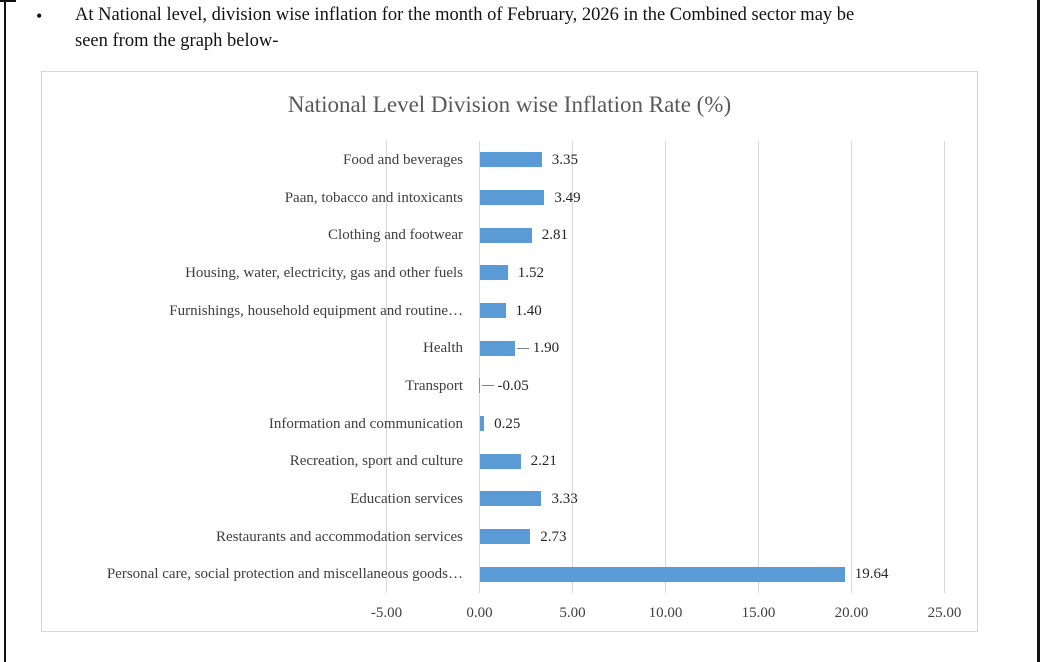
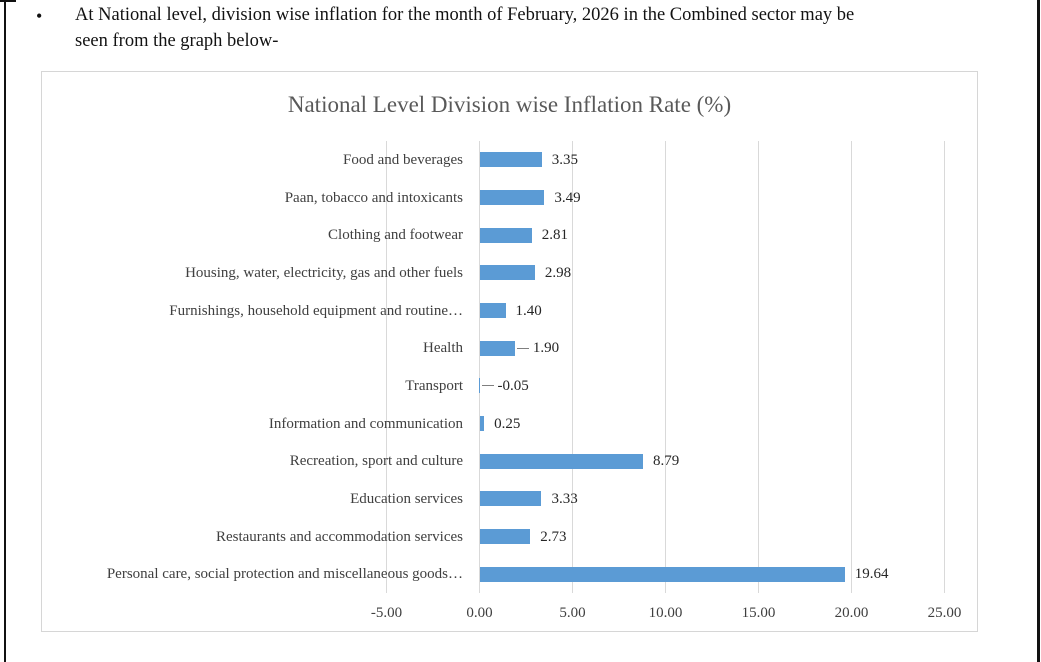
Housing, water, electricity, gas and other fuels: 1.52 -> 2.98
Recreation, sport and culture: 2.21 -> 8.79
